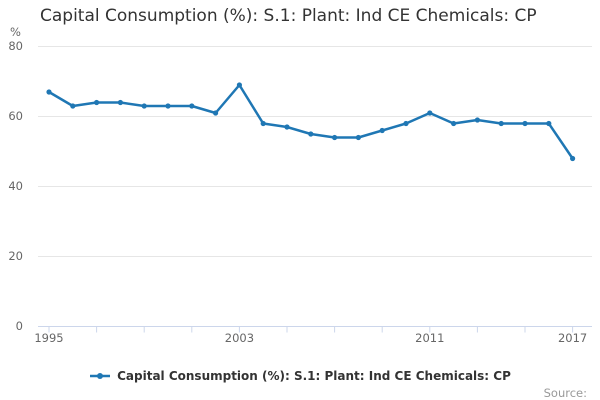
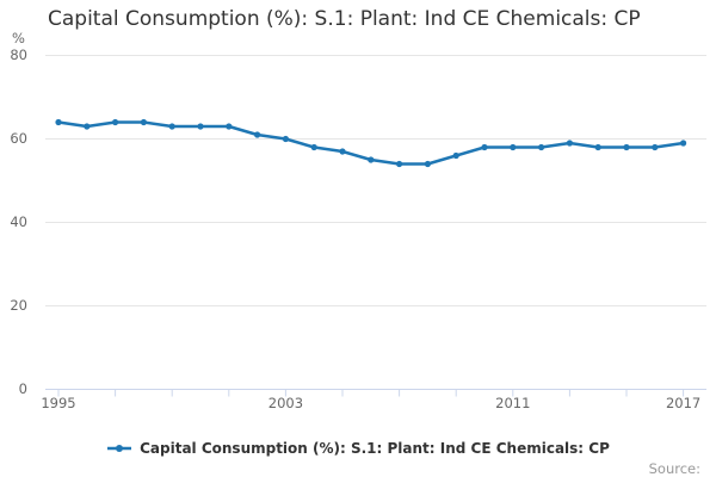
1995: 67 -> 64
2003: 69 -> 60
2011: 61 -> 58
2017: 48 -> 59
